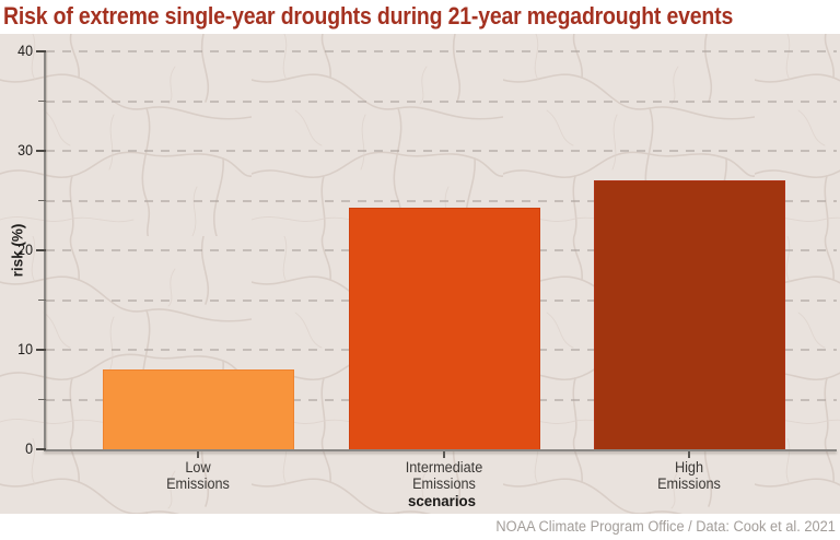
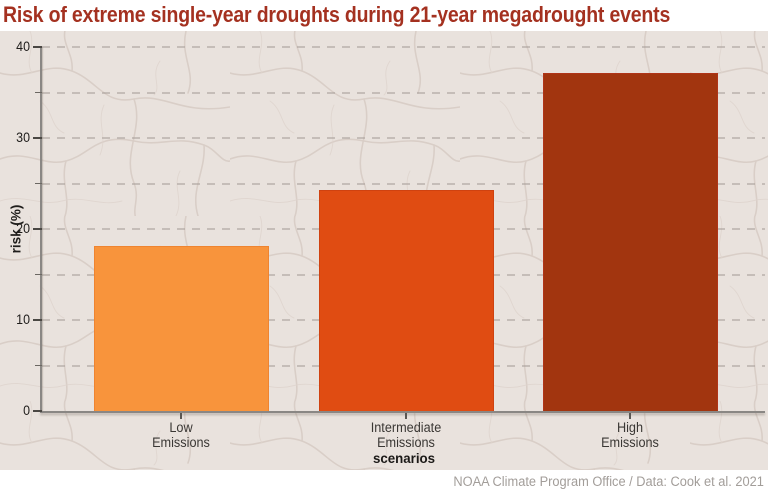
Low Emissions: 8 -> 18
High Emissions: 27 -> 37
